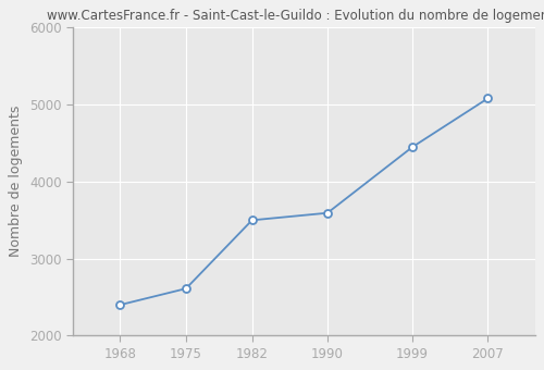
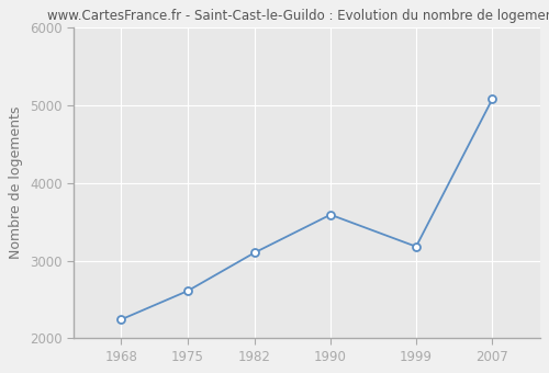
1968: 2400 -> 2240
1982: 3500 -> 3100
1999: 4450 -> 3180
